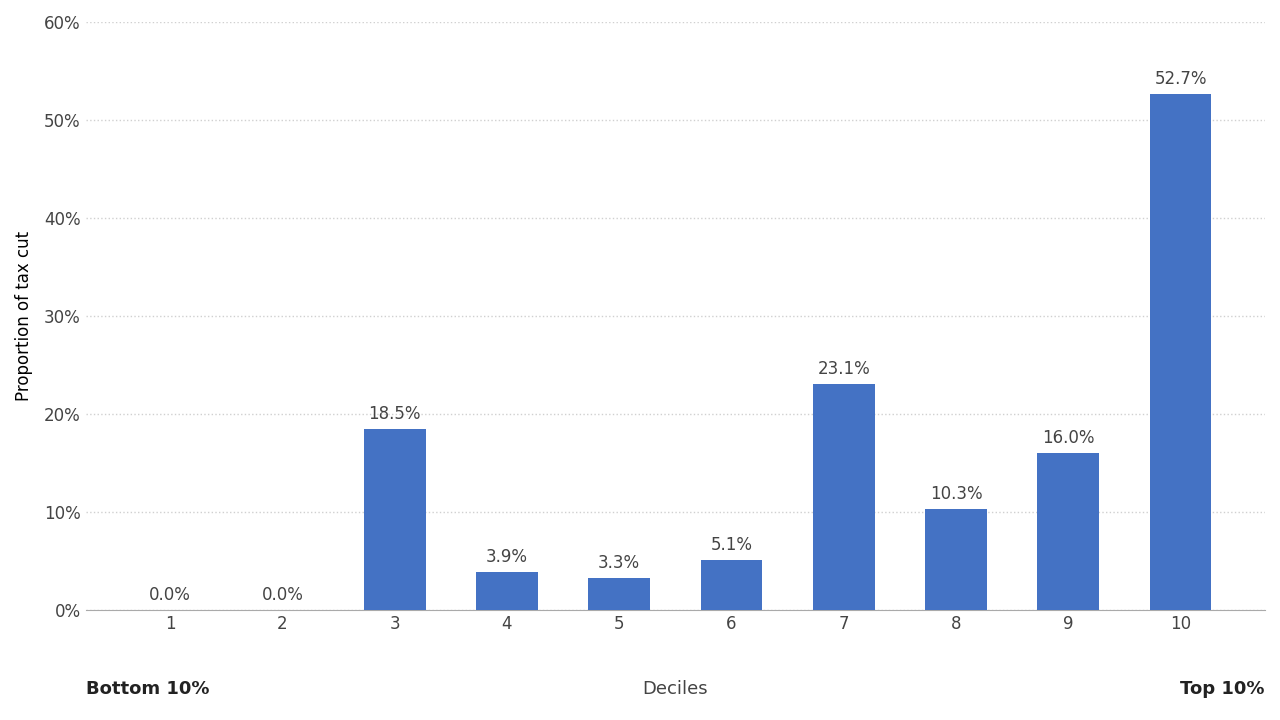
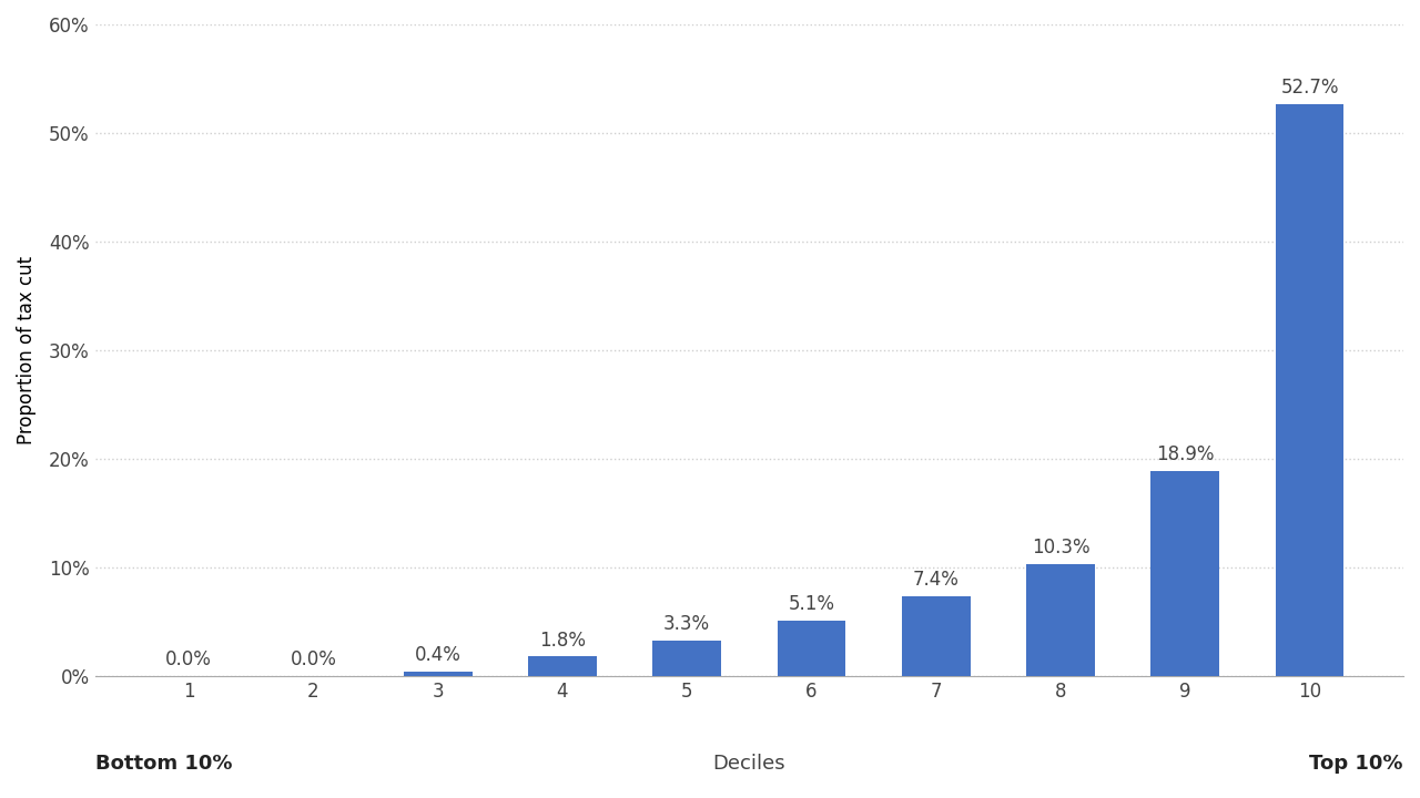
3: 18.5% -> 0.4%
4: 3.9% -> 1.8%
7: 23.1% -> 7.4%
9: 16.0% -> 18.9%
